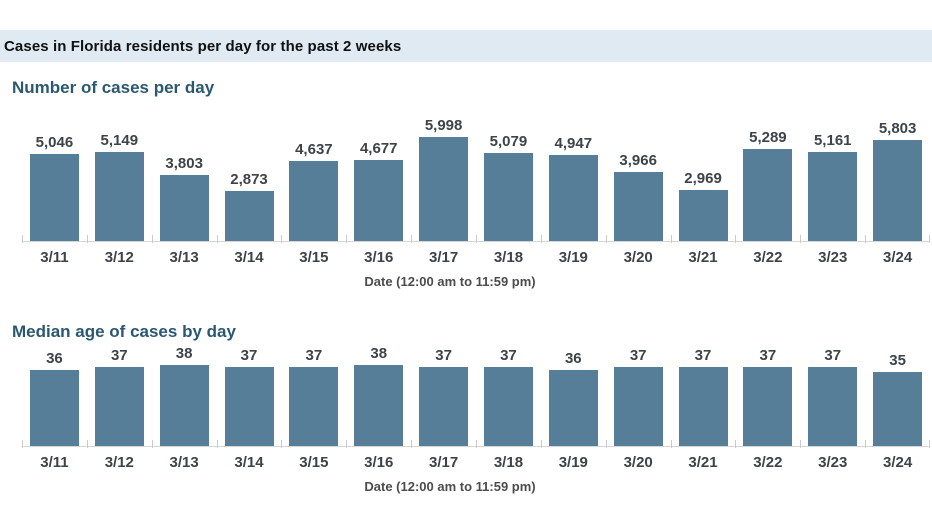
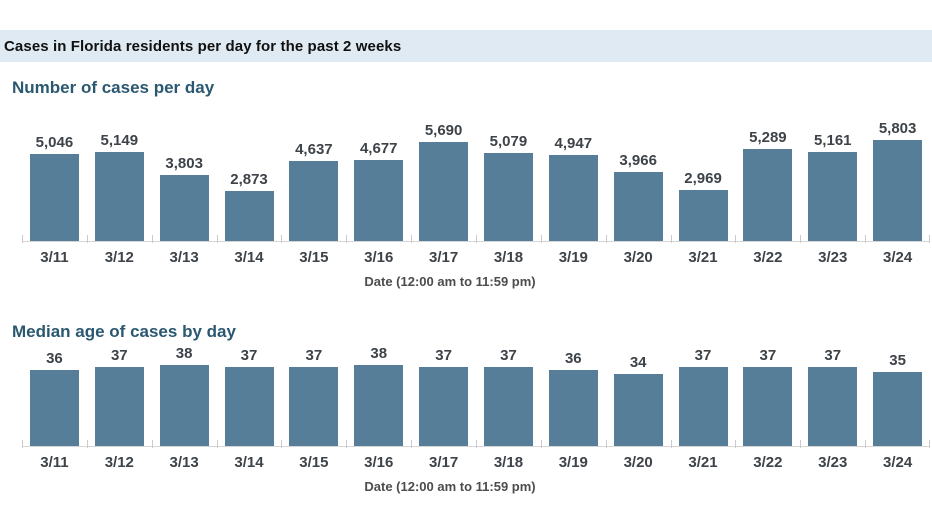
Number of cases per day/3/17: 5,998 -> 5,690
Median age of cases by day/3/20: 37 -> 34
